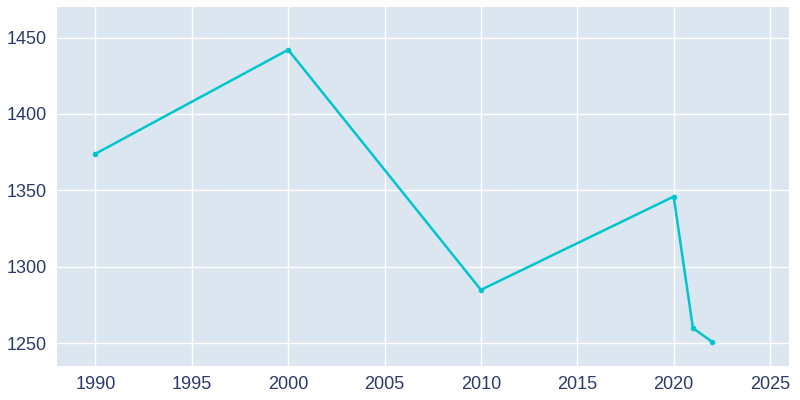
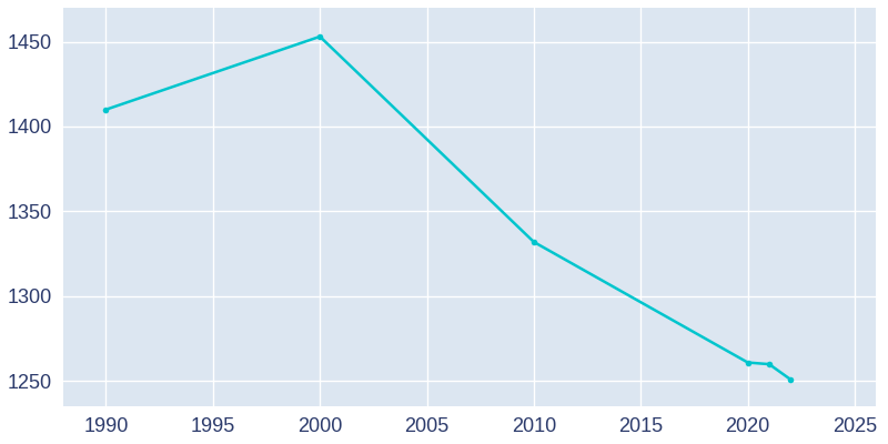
1990: 1374 -> 1410
2000: 1442 -> 1453
2010: 1285 -> 1332
2020: 1346 -> 1261
